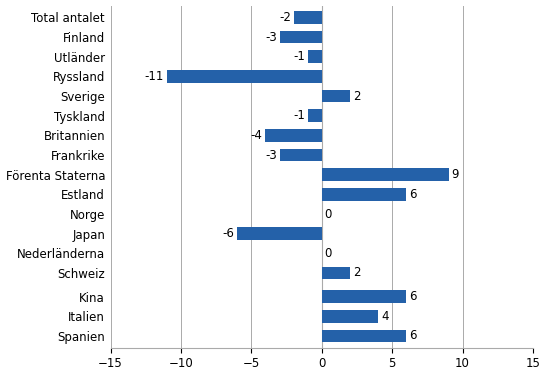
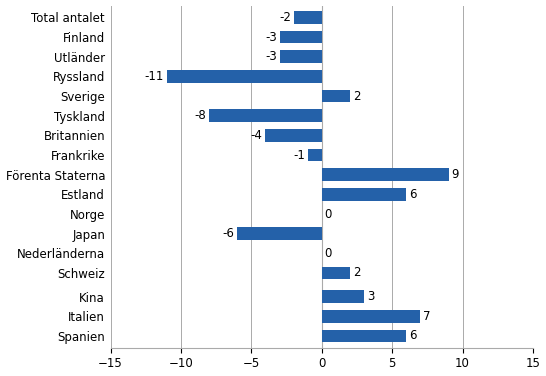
Utländer: -1 -> -3
Tyskland: -1 -> -8
Frankrike: -3 -> -1
Kina: 6 -> 3
Italien: 4 -> 7
